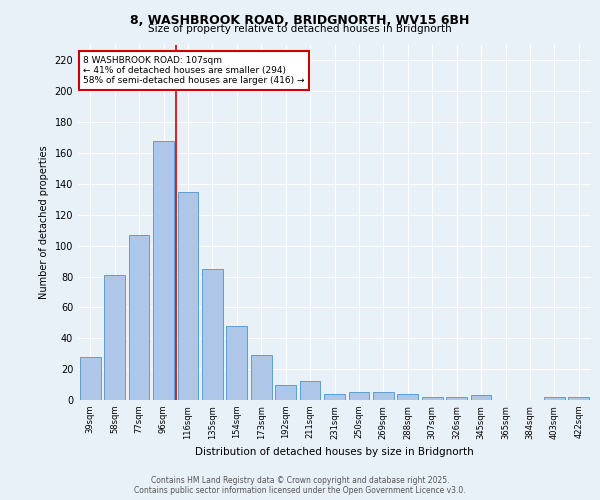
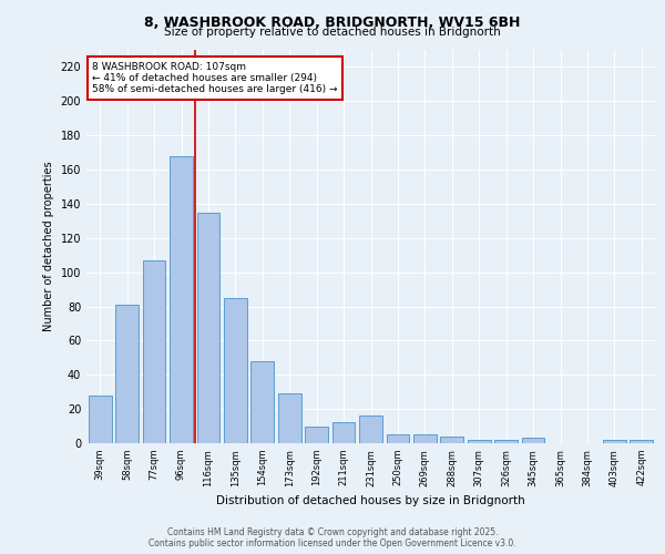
231sqm: 4 -> 16
